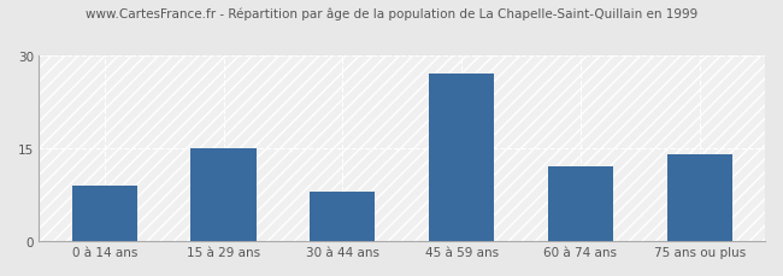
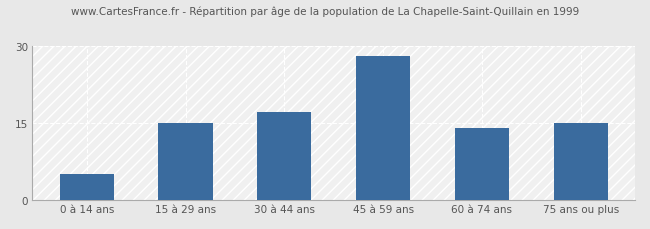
0 à 14 ans: 9 -> 5
30 à 44 ans: 8 -> 17
45 à 59 ans: 27 -> 28
60 à 74 ans: 12 -> 14
75 ans ou plus: 14 -> 15
